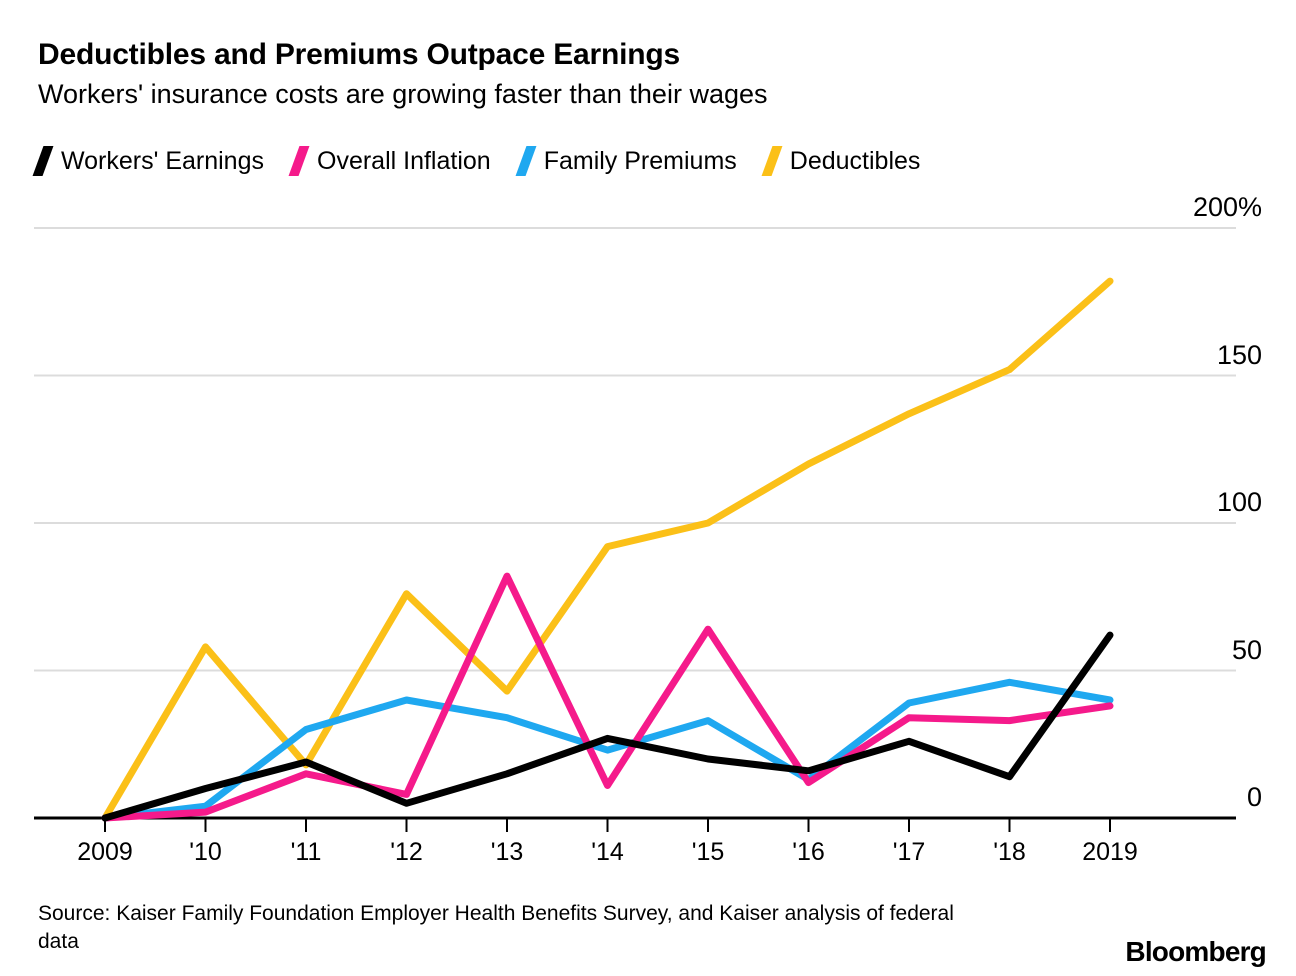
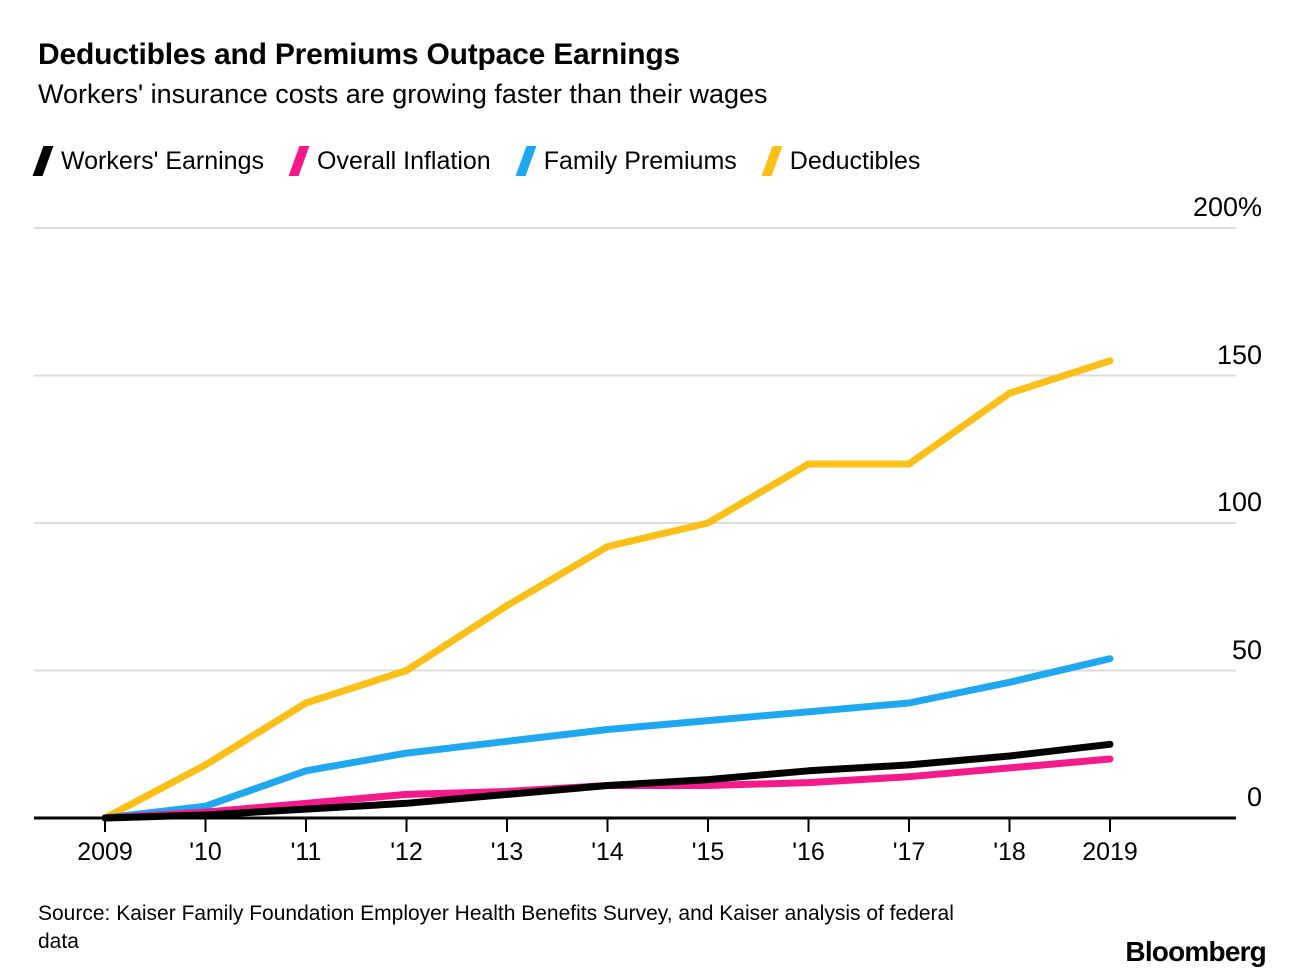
Workers' Earnings/'10: 10% -> 1%
Deductibles/'10: 58% -> 18%
Workers' Earnings/'11: 19% -> 3%
Overall Inflation/'11: 15% -> 5%
Family Premiums/'11: 30% -> 16%
Deductibles/'11: 18% -> 39%
Family Premiums/'12: 40% -> 22%
Deductibles/'12: 76% -> 50%
Workers' Earnings/'13: 15% -> 8%
Overall Inflation/'13: 82% -> 9%
Family Premiums/'13: 34% -> 26%
Deductibles/'13: 43% -> 72%
Workers' Earnings/'14: 27% -> 11%
Family Premiums/'14: 23% -> 30%
Workers' Earnings/'15: 20% -> 13%
Overall Inflation/'15: 64% -> 11%
Family Premiums/'16: 13% -> 36%
Workers' Earnings/'17: 26% -> 18%
Overall Inflation/'17: 34% -> 14%
Deductibles/'17: 137% -> 120%
Workers' Earnings/'18: 14% -> 21%
Overall Inflation/'18: 33% -> 17%
Deductibles/'18: 152% -> 144%
Workers' Earnings/2019: 62% -> 25%
Overall Inflation/2019: 38% -> 20%
Family Premiums/2019: 40% -> 54%
Deductibles/2019: 182% -> 155%
